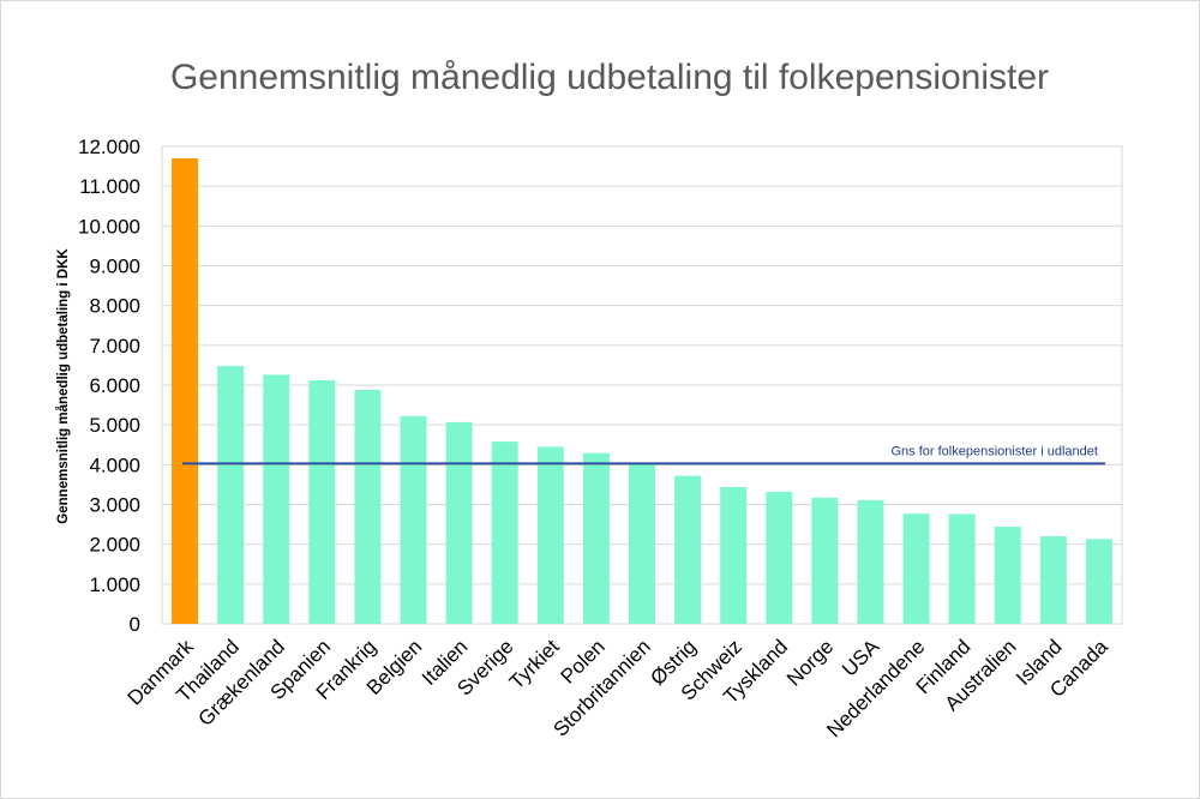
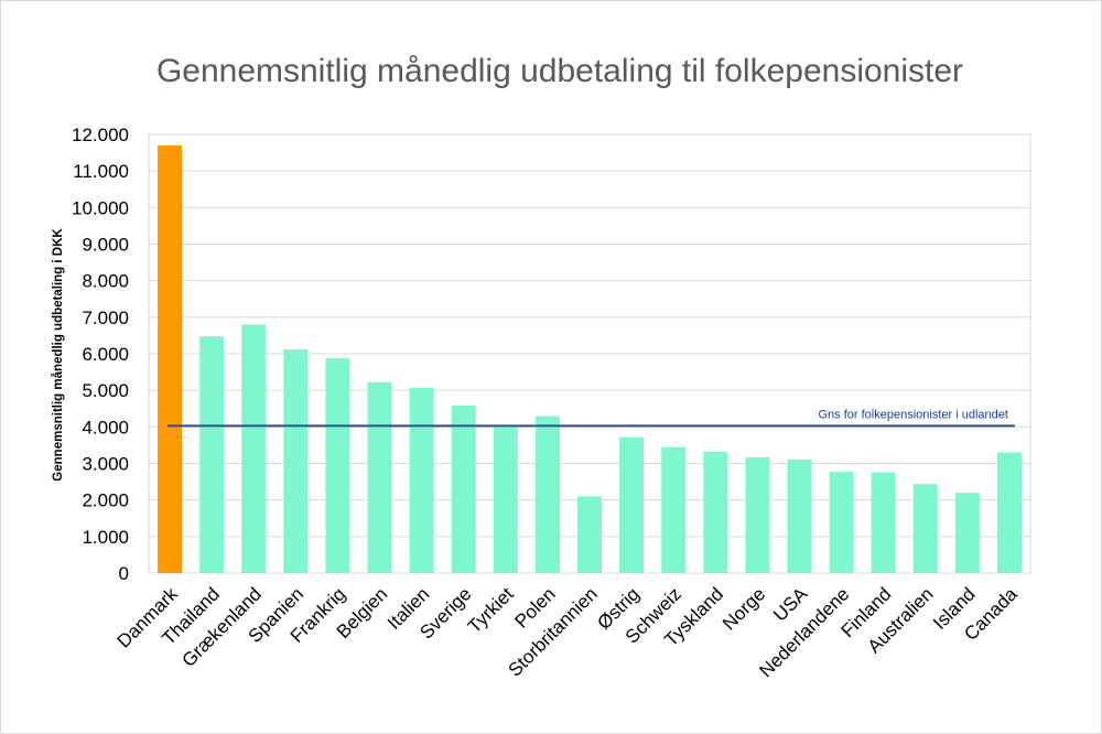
Grækenland: 6300 -> 6800
Tyrkiet: 4400 -> 4000
Storbritannien: 4000 -> 2100
Canada: 2100 -> 3300
